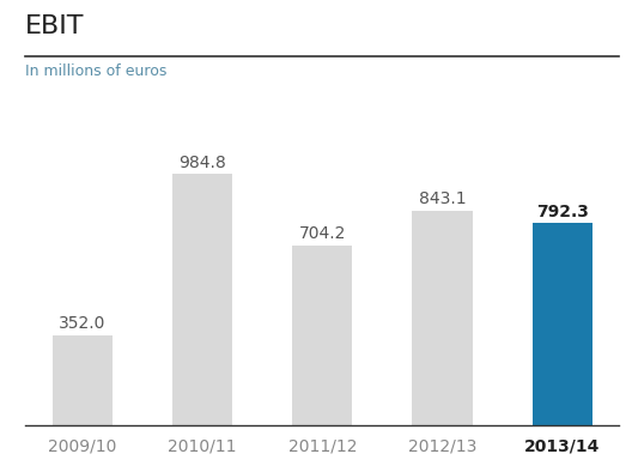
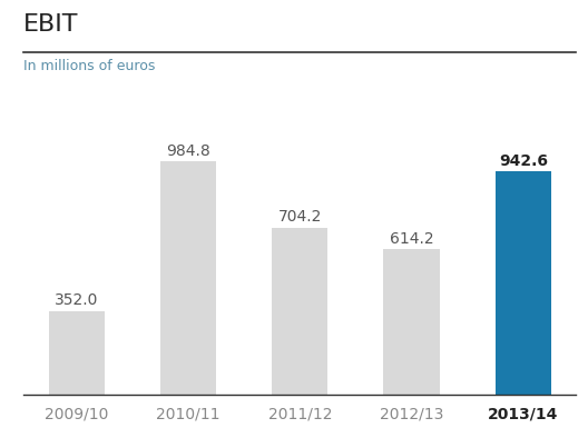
2012/13: 843.1 -> 614.2
2013/14: 792.3 -> 942.6
